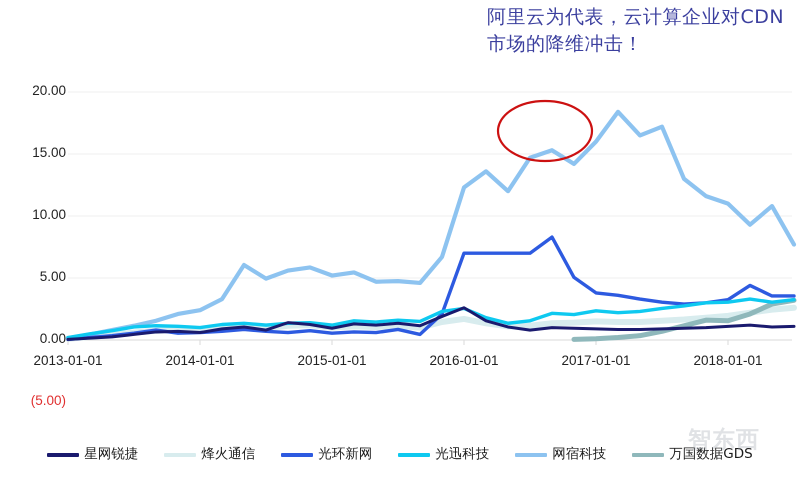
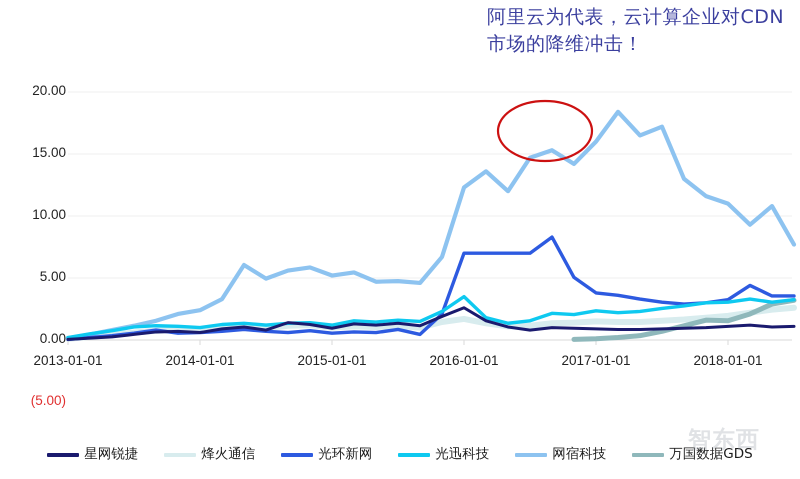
光迅科技/2016-01-01: 2.5 -> 3.5
